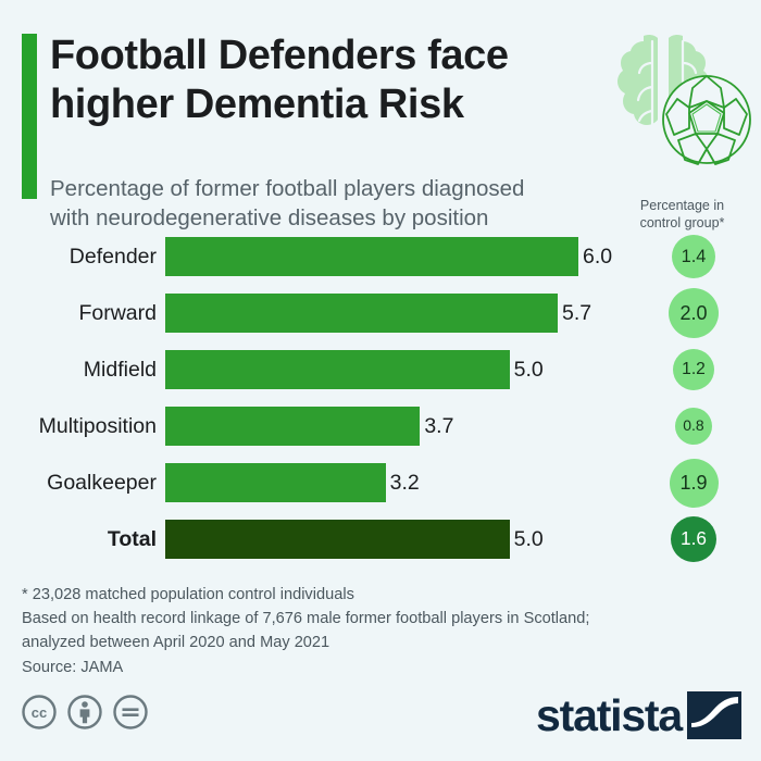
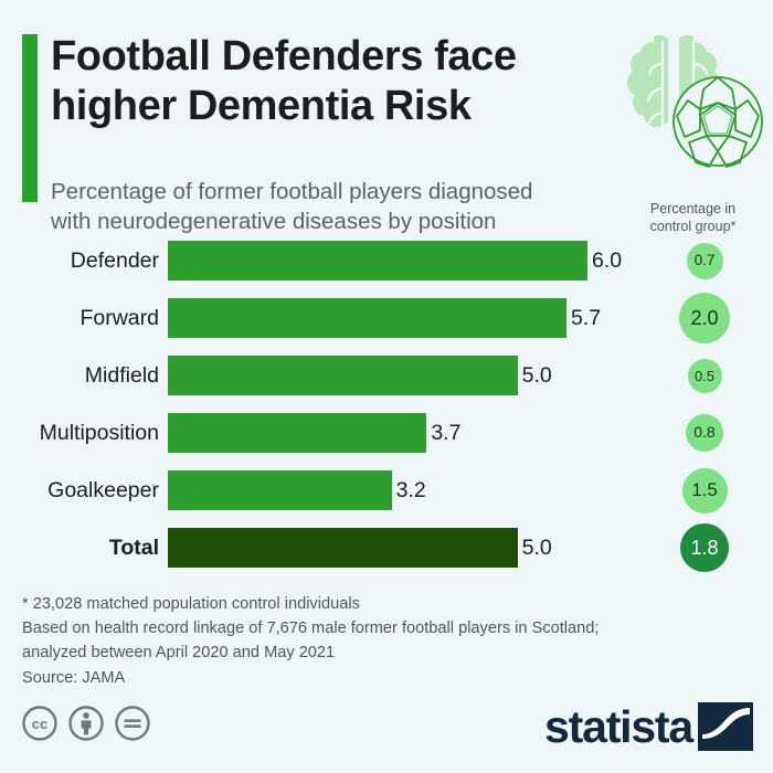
Percentage in control group*/Defender: 1.4 -> 0.7
Percentage in control group*/Midfield: 1.2 -> 0.5
Percentage in control group*/Goalkeeper: 1.9 -> 1.5
Percentage in control group*/Total: 1.6 -> 1.8
